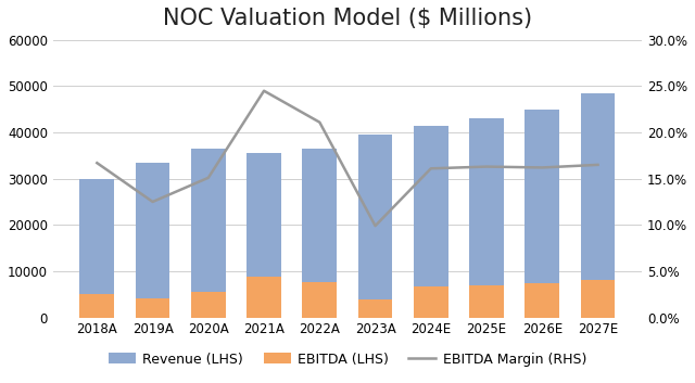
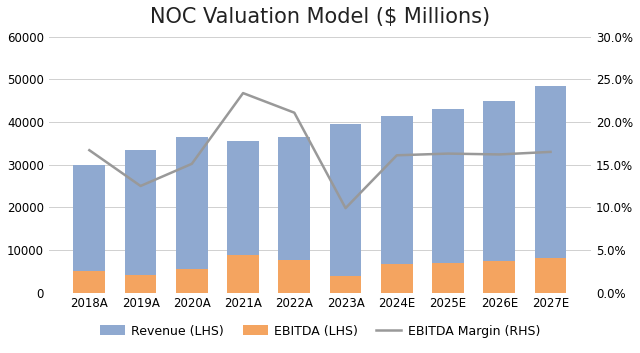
EBITDA Margin (RHS)/2021A: 24.5% -> 23.4%
